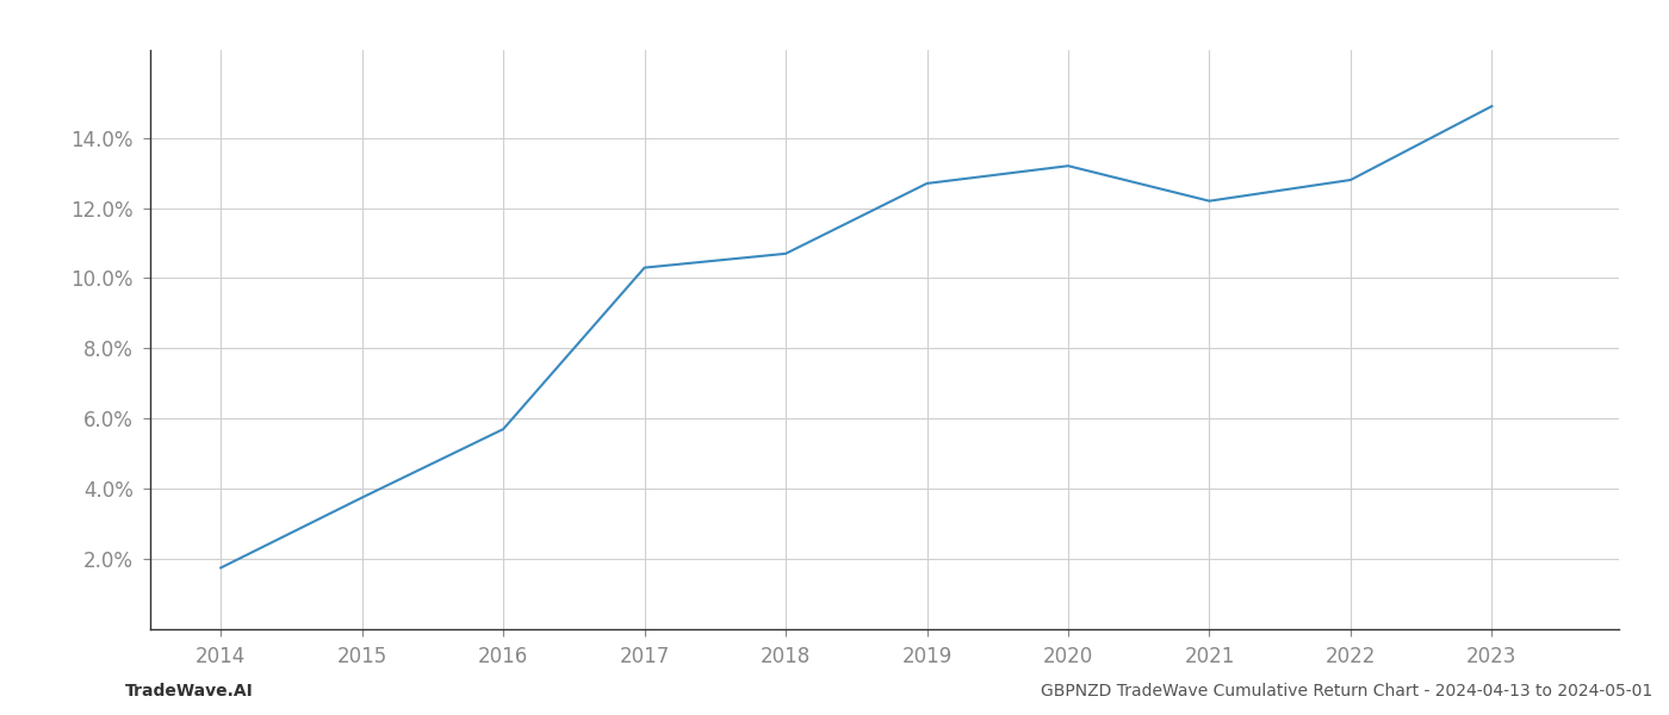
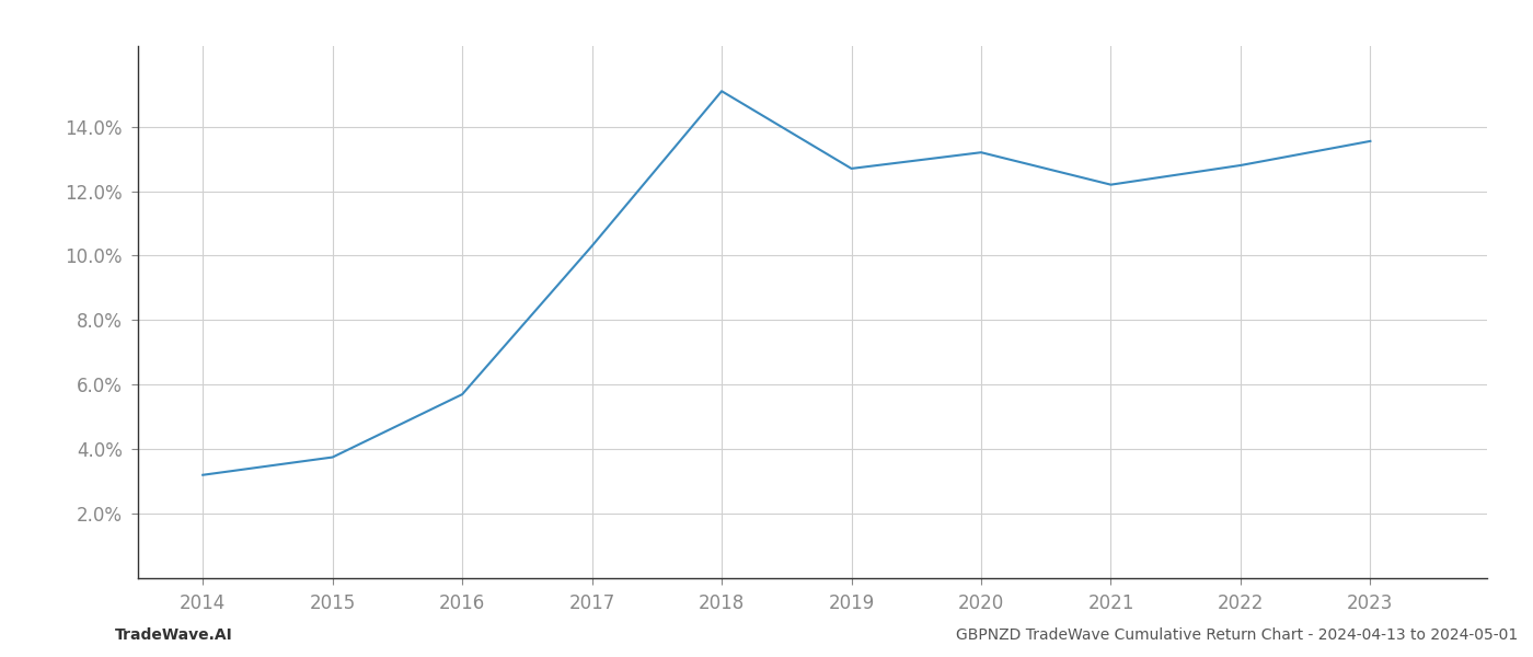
2014: 1.75% -> 3.20%
2018: 10.70% -> 15.10%
2023: 14.90% -> 13.55%
